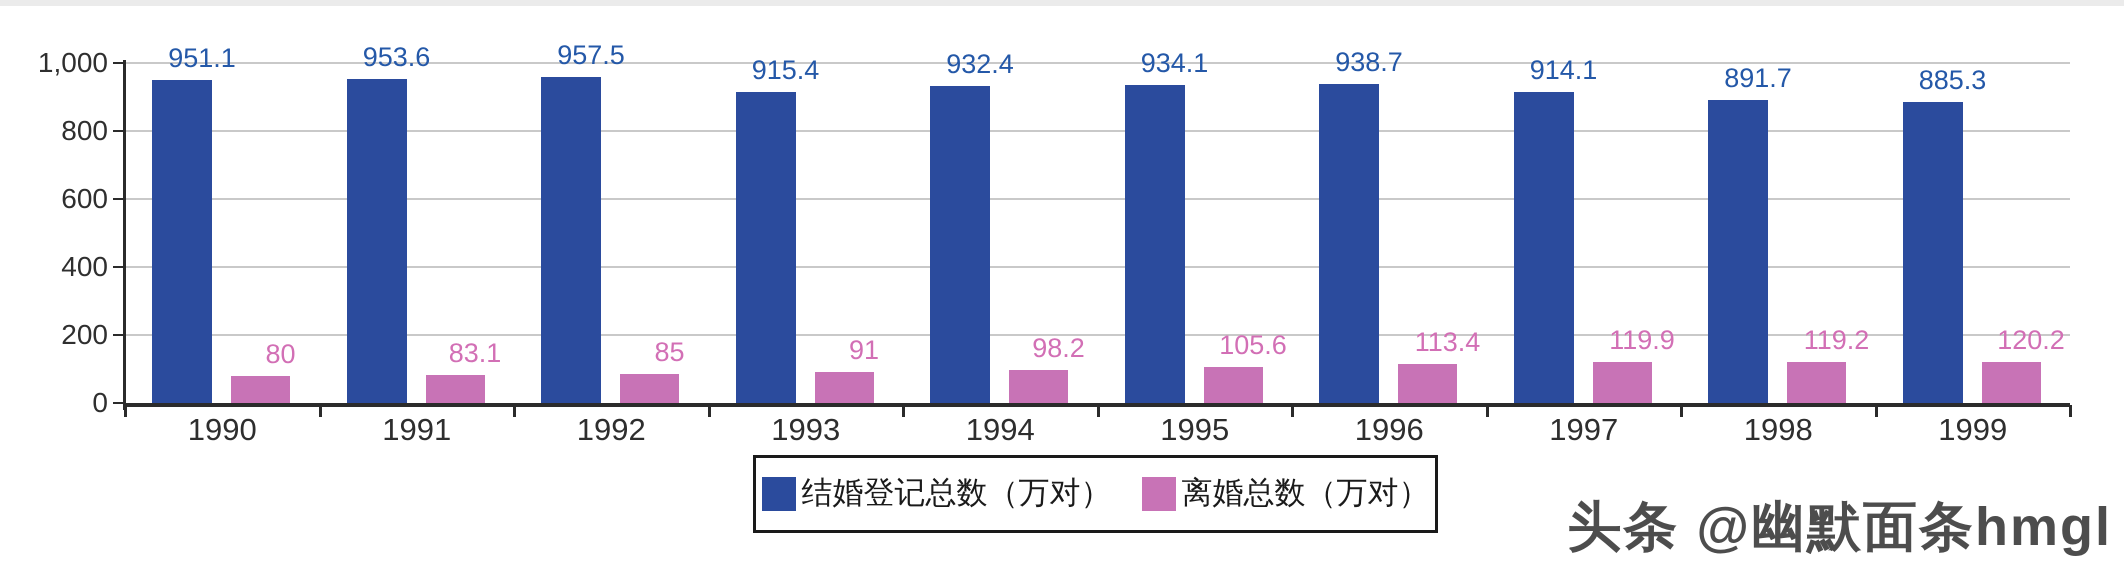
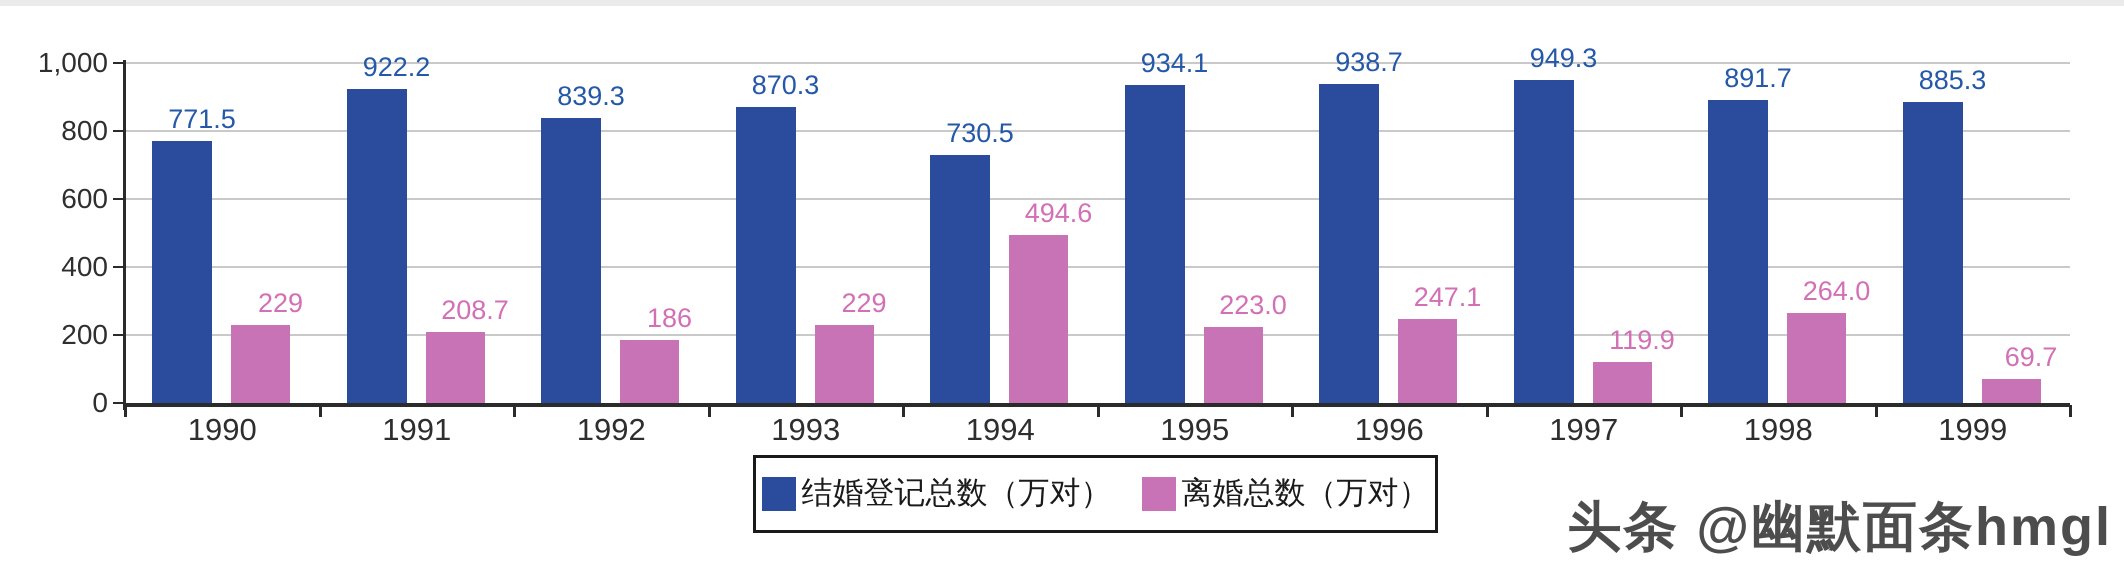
结婚登记总数（万对）/1990: 951.1 -> 771.5
离婚总数（万对）/1990: 80 -> 229
结婚登记总数（万对）/1991: 953.6 -> 922.2
离婚总数（万对）/1991: 83.1 -> 208.7
结婚登记总数（万对）/1992: 957.5 -> 839.3
离婚总数（万对）/1992: 85 -> 186
结婚登记总数（万对）/1993: 915.4 -> 870.3
离婚总数（万对）/1993: 91 -> 229
结婚登记总数（万对）/1994: 932.4 -> 730.5
离婚总数（万对）/1994: 98.2 -> 494.6
离婚总数（万对）/1995: 105.6 -> 223.0
离婚总数（万对）/1996: 113.4 -> 247.1
结婚登记总数（万对）/1997: 914.1 -> 949.3
离婚总数（万对）/1998: 119.2 -> 264.0
离婚总数（万对）/1999: 120.2 -> 69.7
